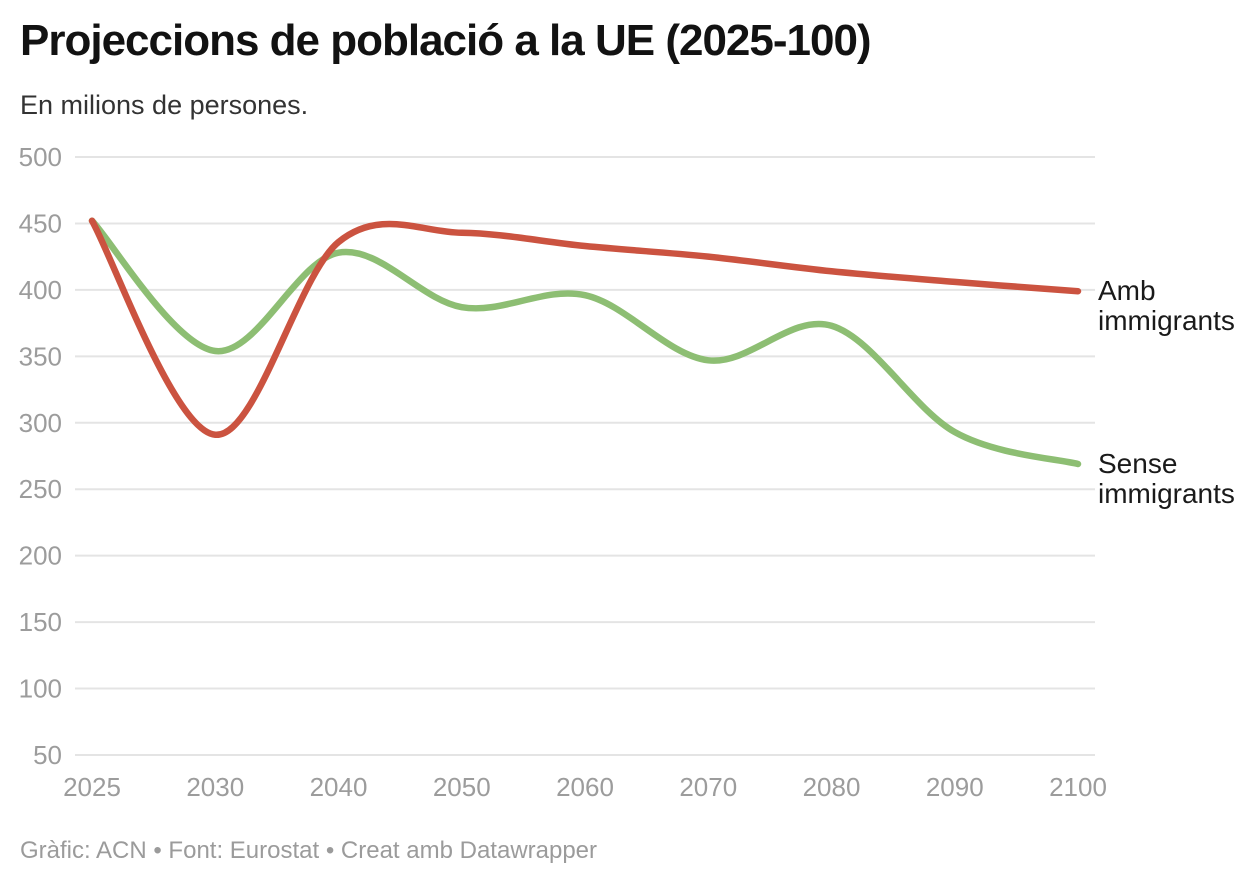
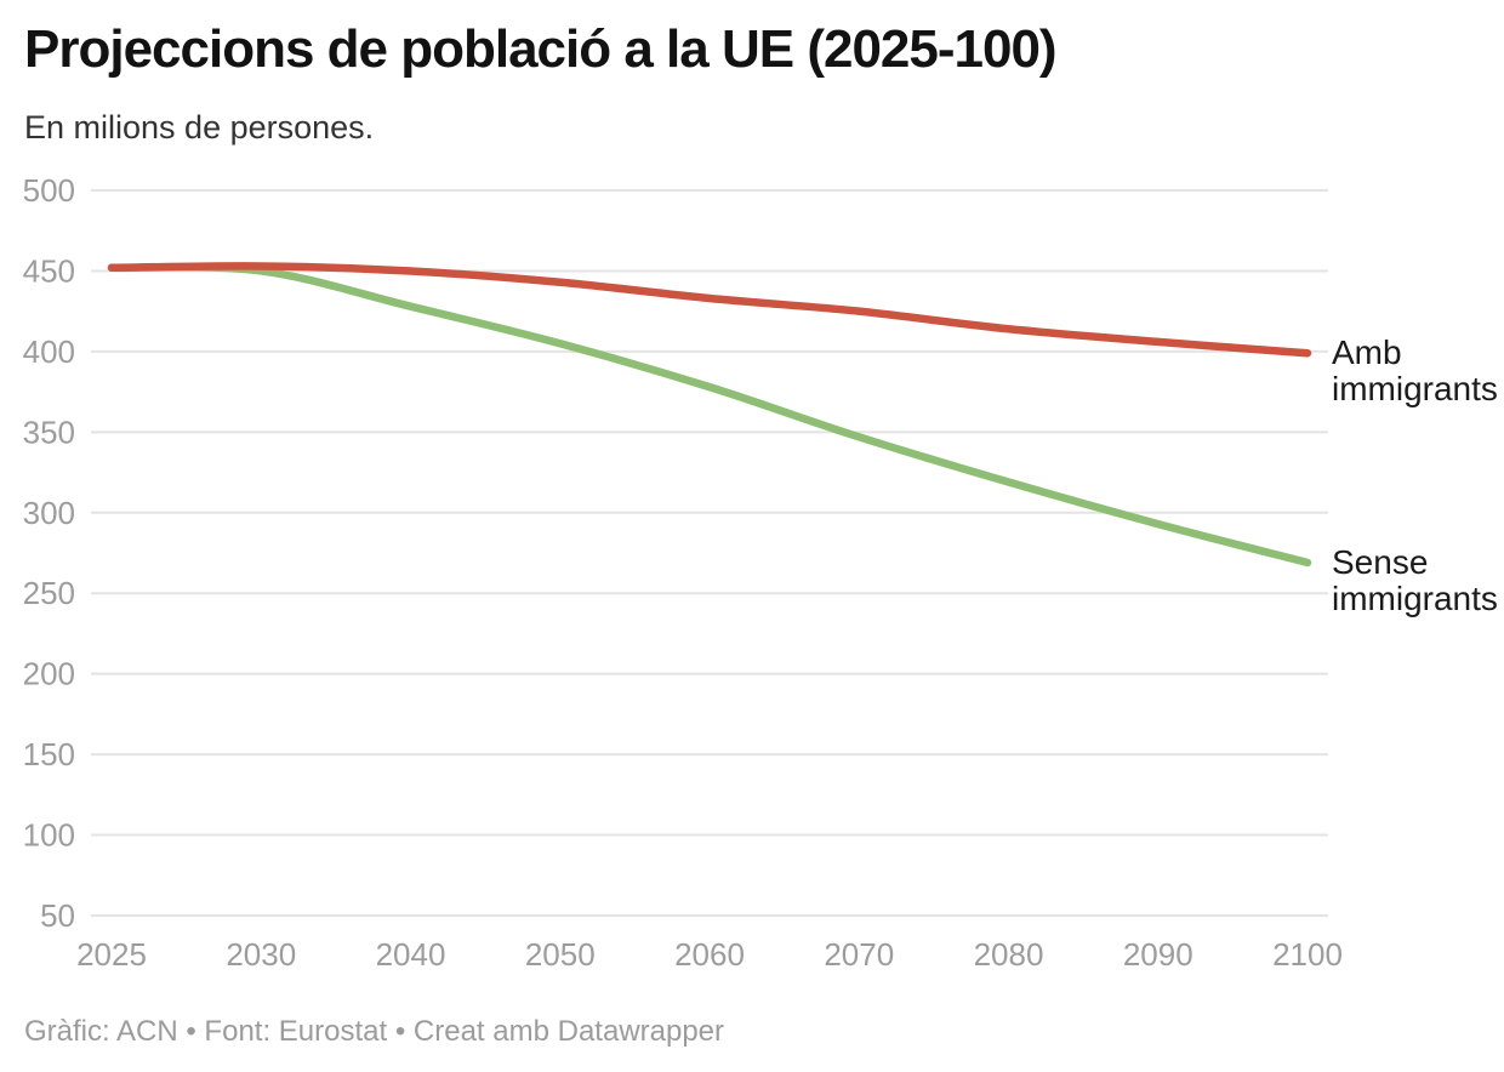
Amb immigrants/2030: 291 -> 453
Sense immigrants/2030: 354 -> 450
Amb immigrants/2040: 436 -> 450
Sense immigrants/2050: 387 -> 405
Sense immigrants/2060: 396 -> 378
Sense immigrants/2080: 373 -> 319
